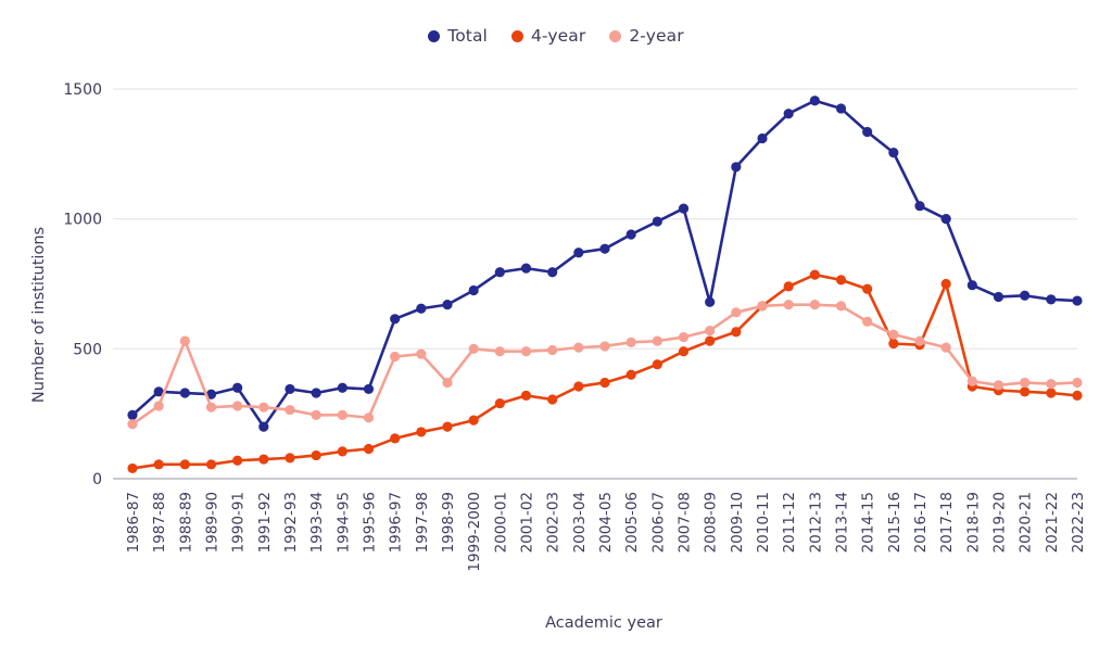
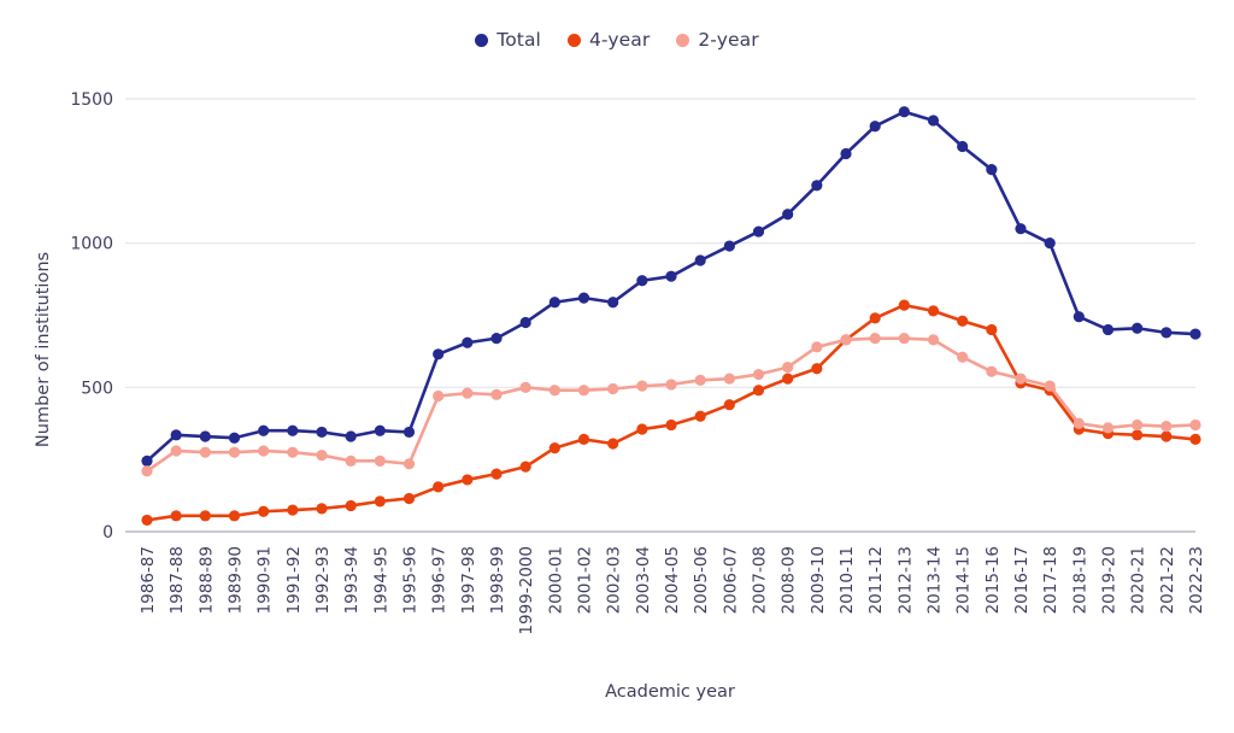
2-year/1988-89: 530 -> 280
Total/1991-92: 200 -> 350
2-year/1998-99: 370 -> 480
Total/2008-09: 680 -> 1100
4-year/2015-16: 520 -> 700
4-year/2017-18: 750 -> 490
